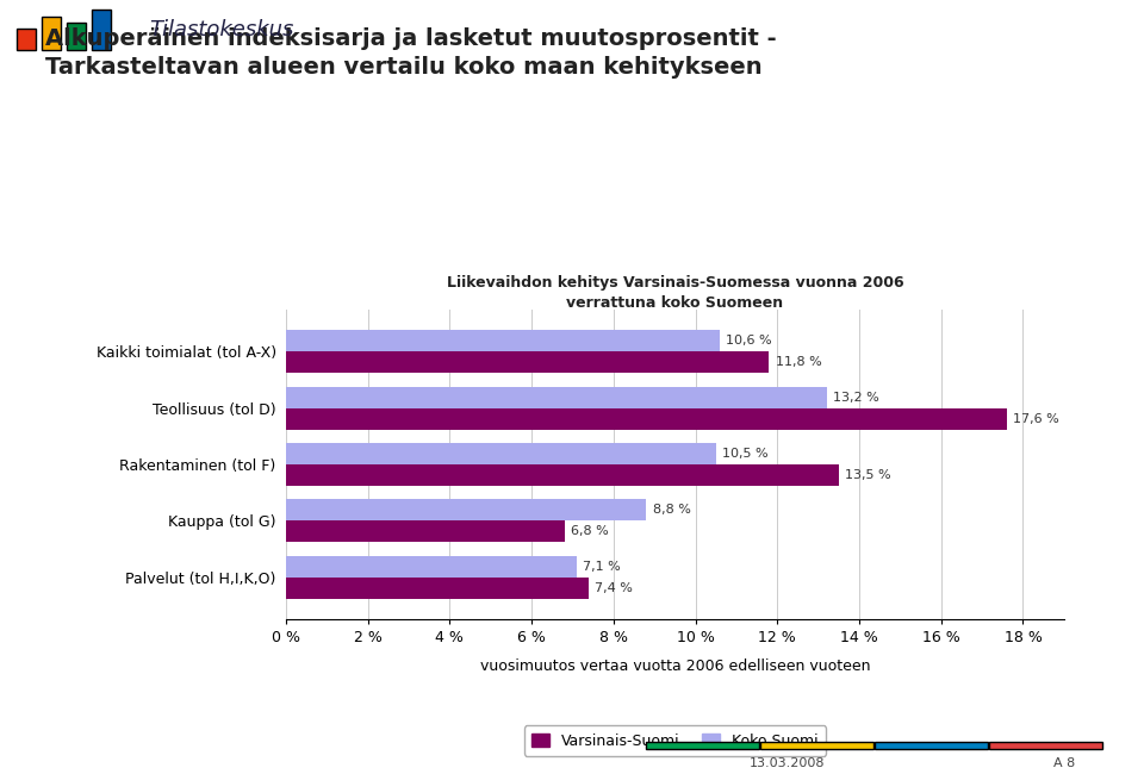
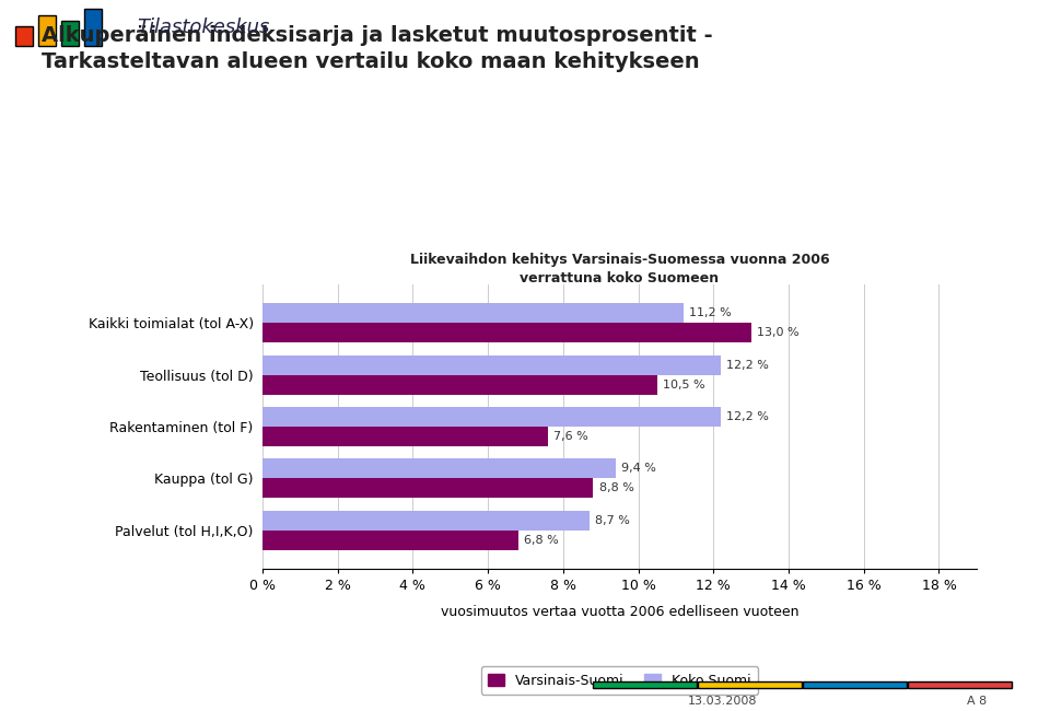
Koko Suomi/Kaikki toimialat (tol A-X): 10,6 -> 11,2
Varsinais-Suomi/Kaikki toimialat (tol A-X): 11,8 -> 13,0
Koko Suomi/Teollisuus (tol D): 13,2 -> 12,2
Varsinais-Suomi/Teollisuus (tol D): 17,6 -> 10,5
Koko Suomi/Rakentaminen (tol F): 10,5 -> 12,2
Varsinais-Suomi/Rakentaminen (tol F): 13,5 -> 7,6
Koko Suomi/Kauppa (tol G): 8,8 -> 9,4
Varsinais-Suomi/Kauppa (tol G): 6,8 -> 8,8
Koko Suomi/Palvelut (tol H,I,K,O): 7,1 -> 8,7
Varsinais-Suomi/Palvelut (tol H,I,K,O): 7,4 -> 6,8
